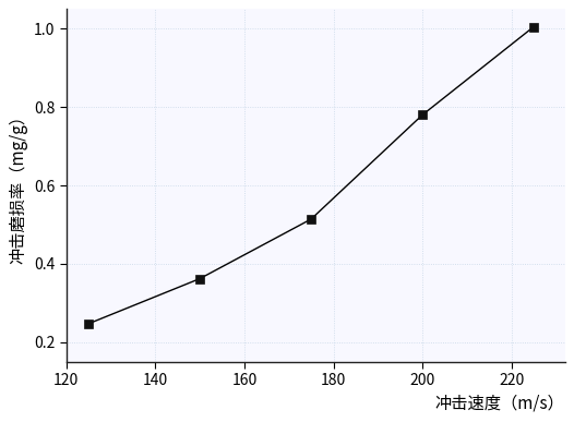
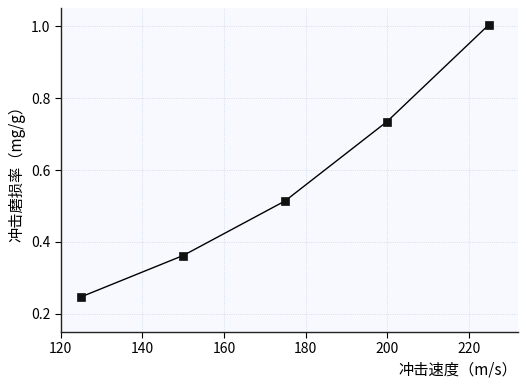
200: 0.780 -> 0.735
